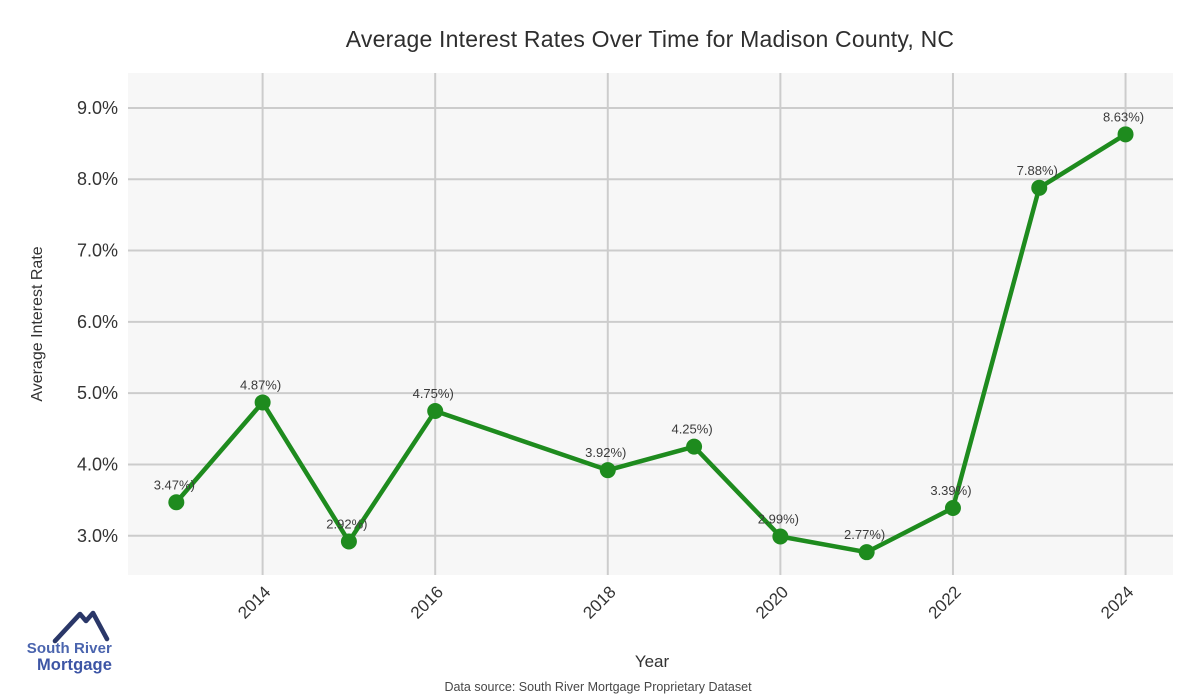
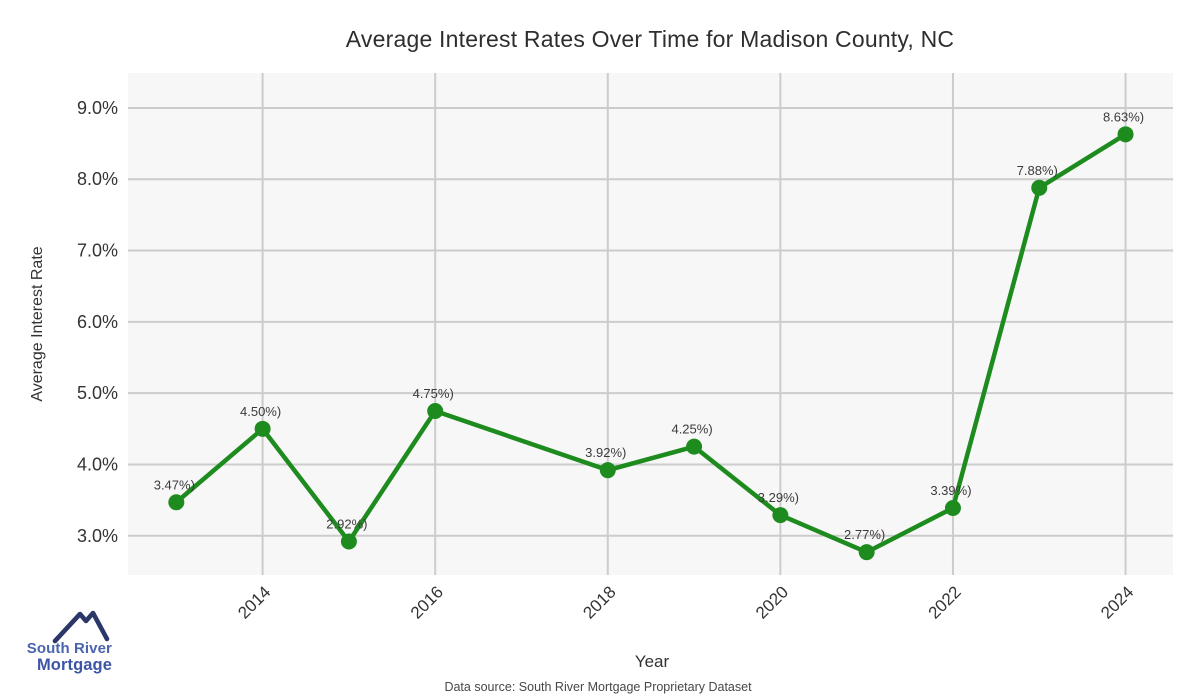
2014: 4.87% -> 4.50%
2020: 2.99% -> 3.29%
